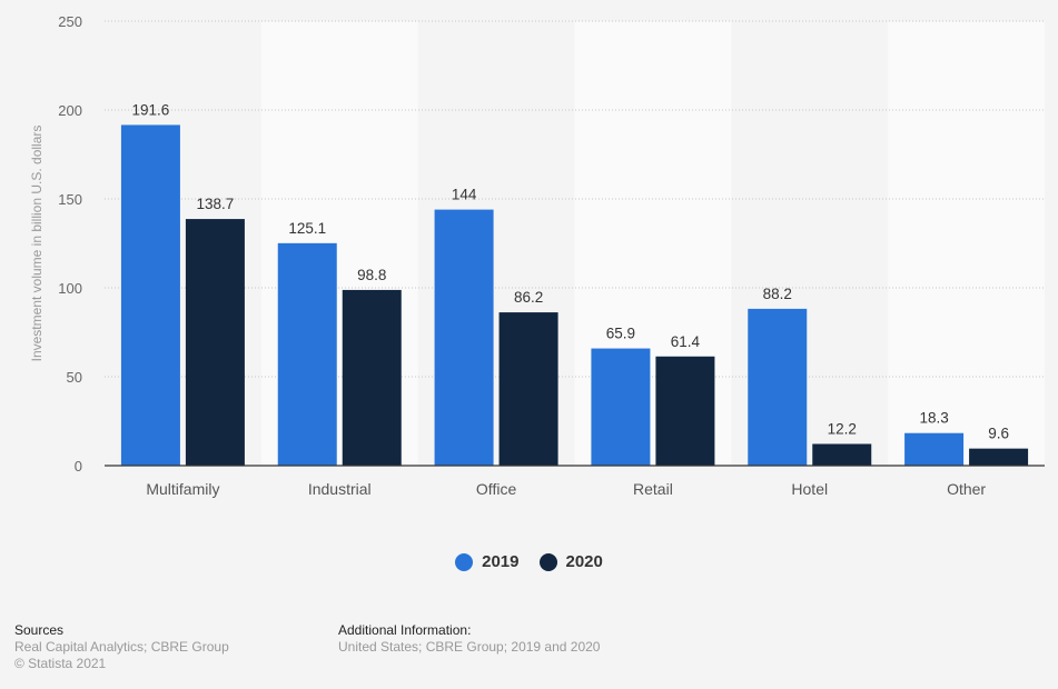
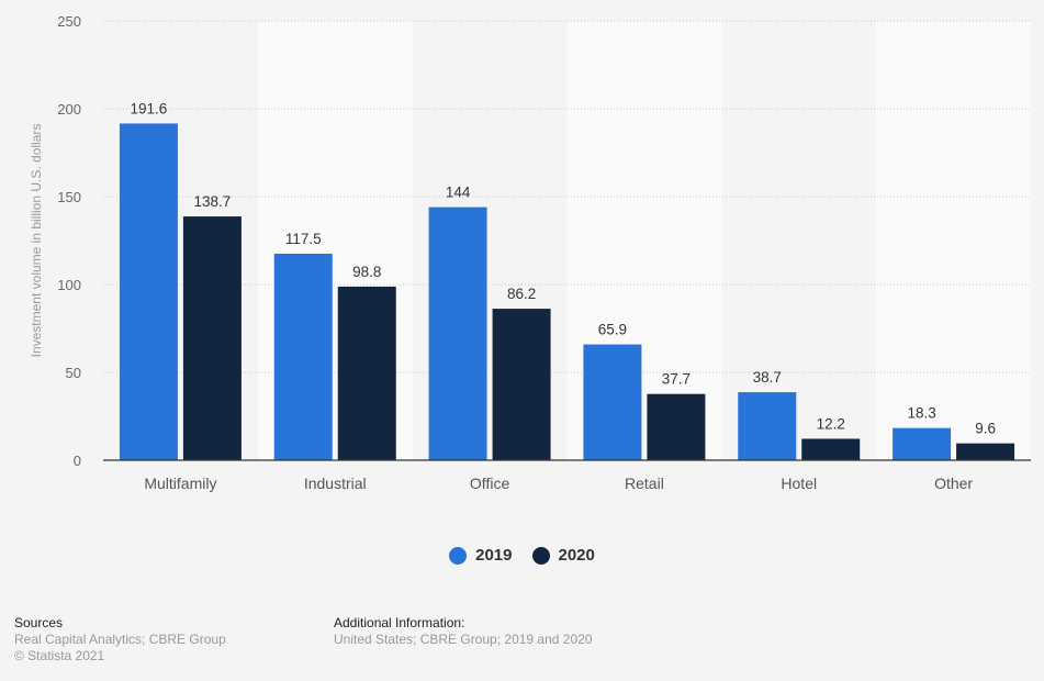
2019/Industrial: 125.1 -> 117.5
2020/Retail: 61.4 -> 37.7
2019/Hotel: 88.2 -> 38.7
